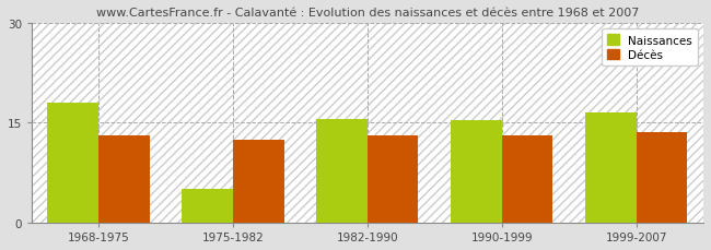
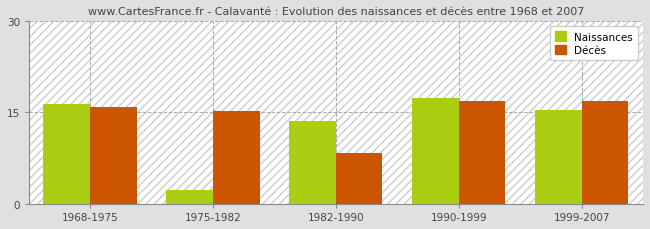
Naissances/1968-1975: 18.0 -> 16.4
Décès/1968-1975: 13.0 -> 15.8
Naissances/1975-1982: 5.0 -> 2.2
Décès/1975-1982: 12.5 -> 15.2
Naissances/1982-1990: 15.5 -> 13.6
Décès/1982-1990: 13.0 -> 8.4
Naissances/1990-1999: 15.3 -> 17.4
Décès/1990-1999: 13.0 -> 16.8
Naissances/1999-2007: 16.5 -> 15.4
Décès/1999-2007: 13.5 -> 16.8
